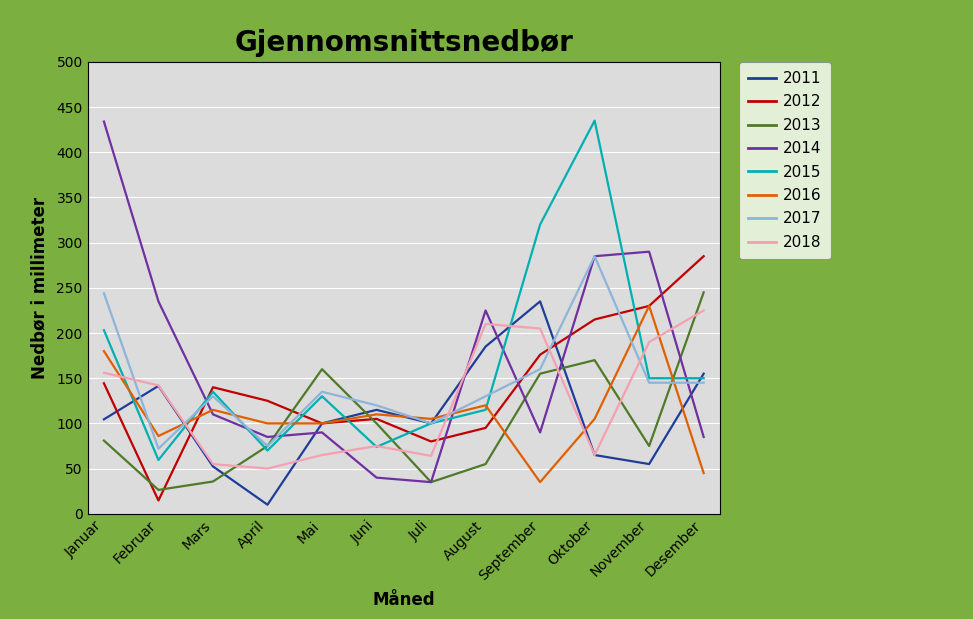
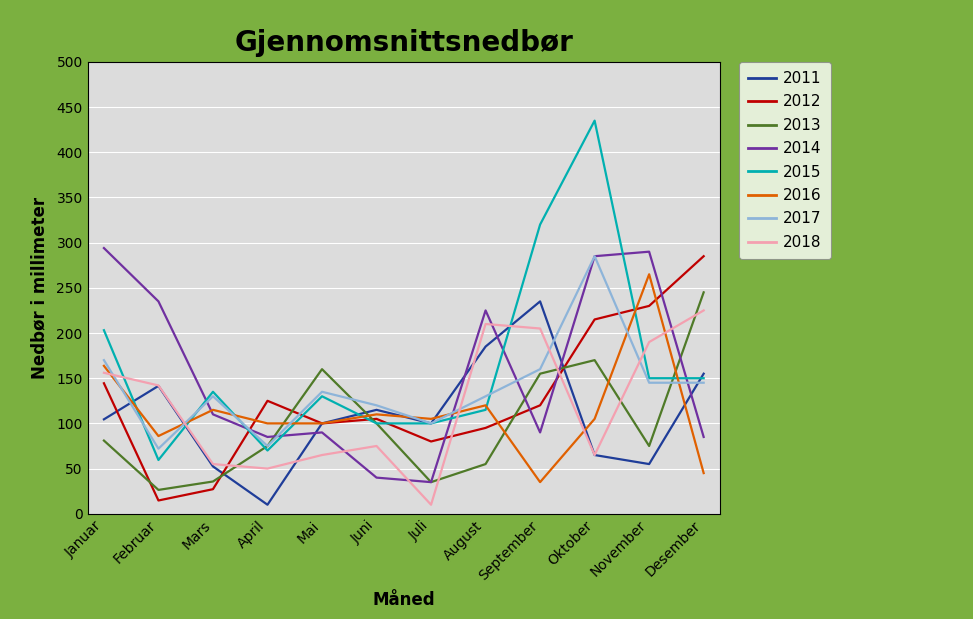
2014/Januar: 434 -> 294
2016/Januar: 180 -> 164
2017/Januar: 244 -> 170
2012/Mars: 140 -> 27
2015/Juni: 74 -> 100
2018/Juli: 64 -> 10
2012/September: 176 -> 120
2016/November: 230 -> 265
